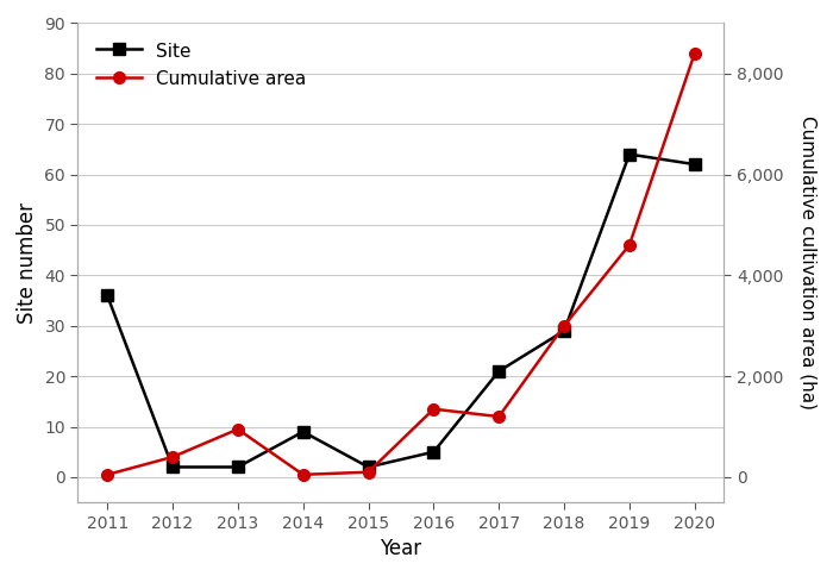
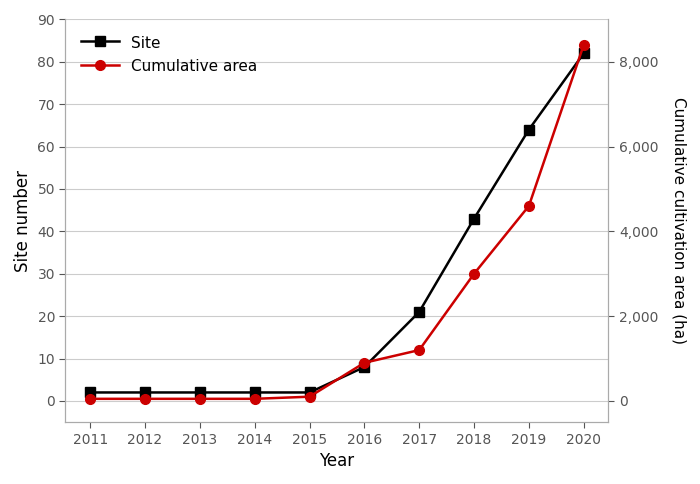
Site/2011: 36 -> 2
Cumulative area/2012: 400 -> 50
Cumulative area/2013: 950 -> 50
Site/2014: 9 -> 2
Site/2016: 5 -> 8
Cumulative area/2016: 1,350 -> 900
Site/2018: 29 -> 43
Site/2020: 62 -> 82
